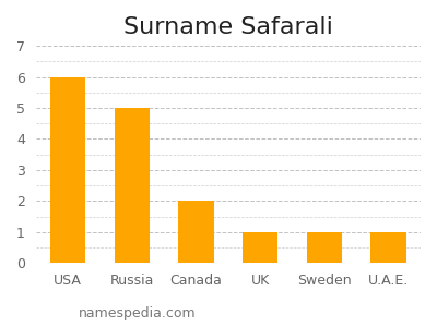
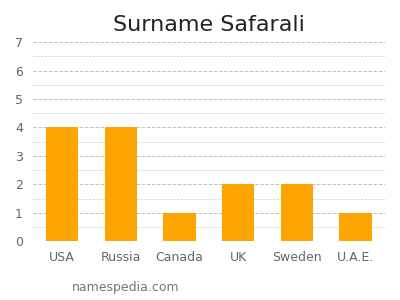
USA: 6 -> 4
Russia: 5 -> 4
Canada: 2 -> 1
UK: 1 -> 2
Sweden: 1 -> 2
